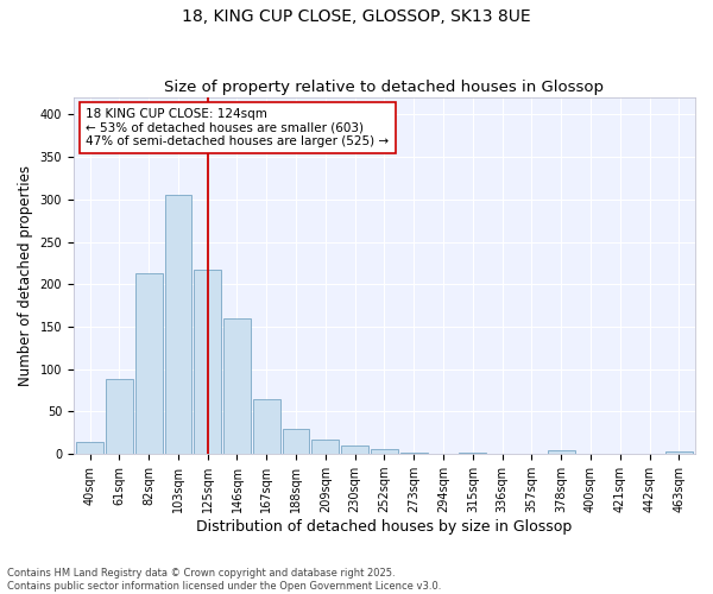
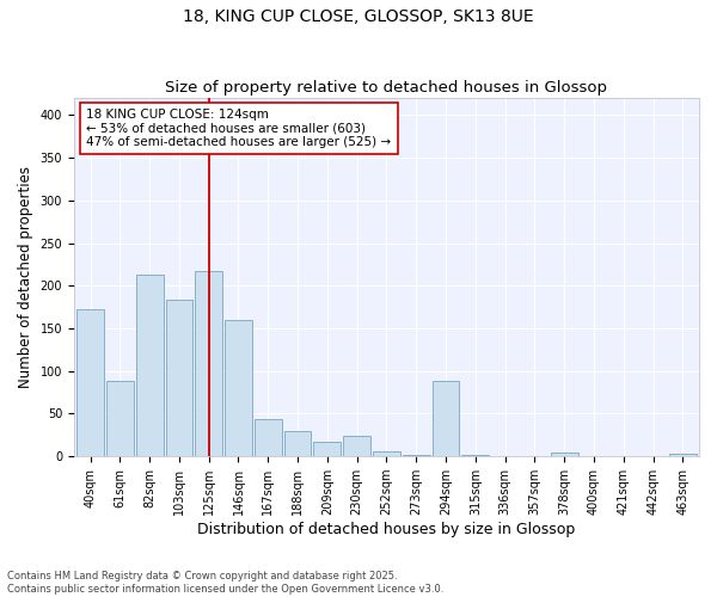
40sqm: 15 -> 172
103sqm: 306 -> 184
167sqm: 65 -> 44
230sqm: 10 -> 24
294sqm: 1 -> 88
